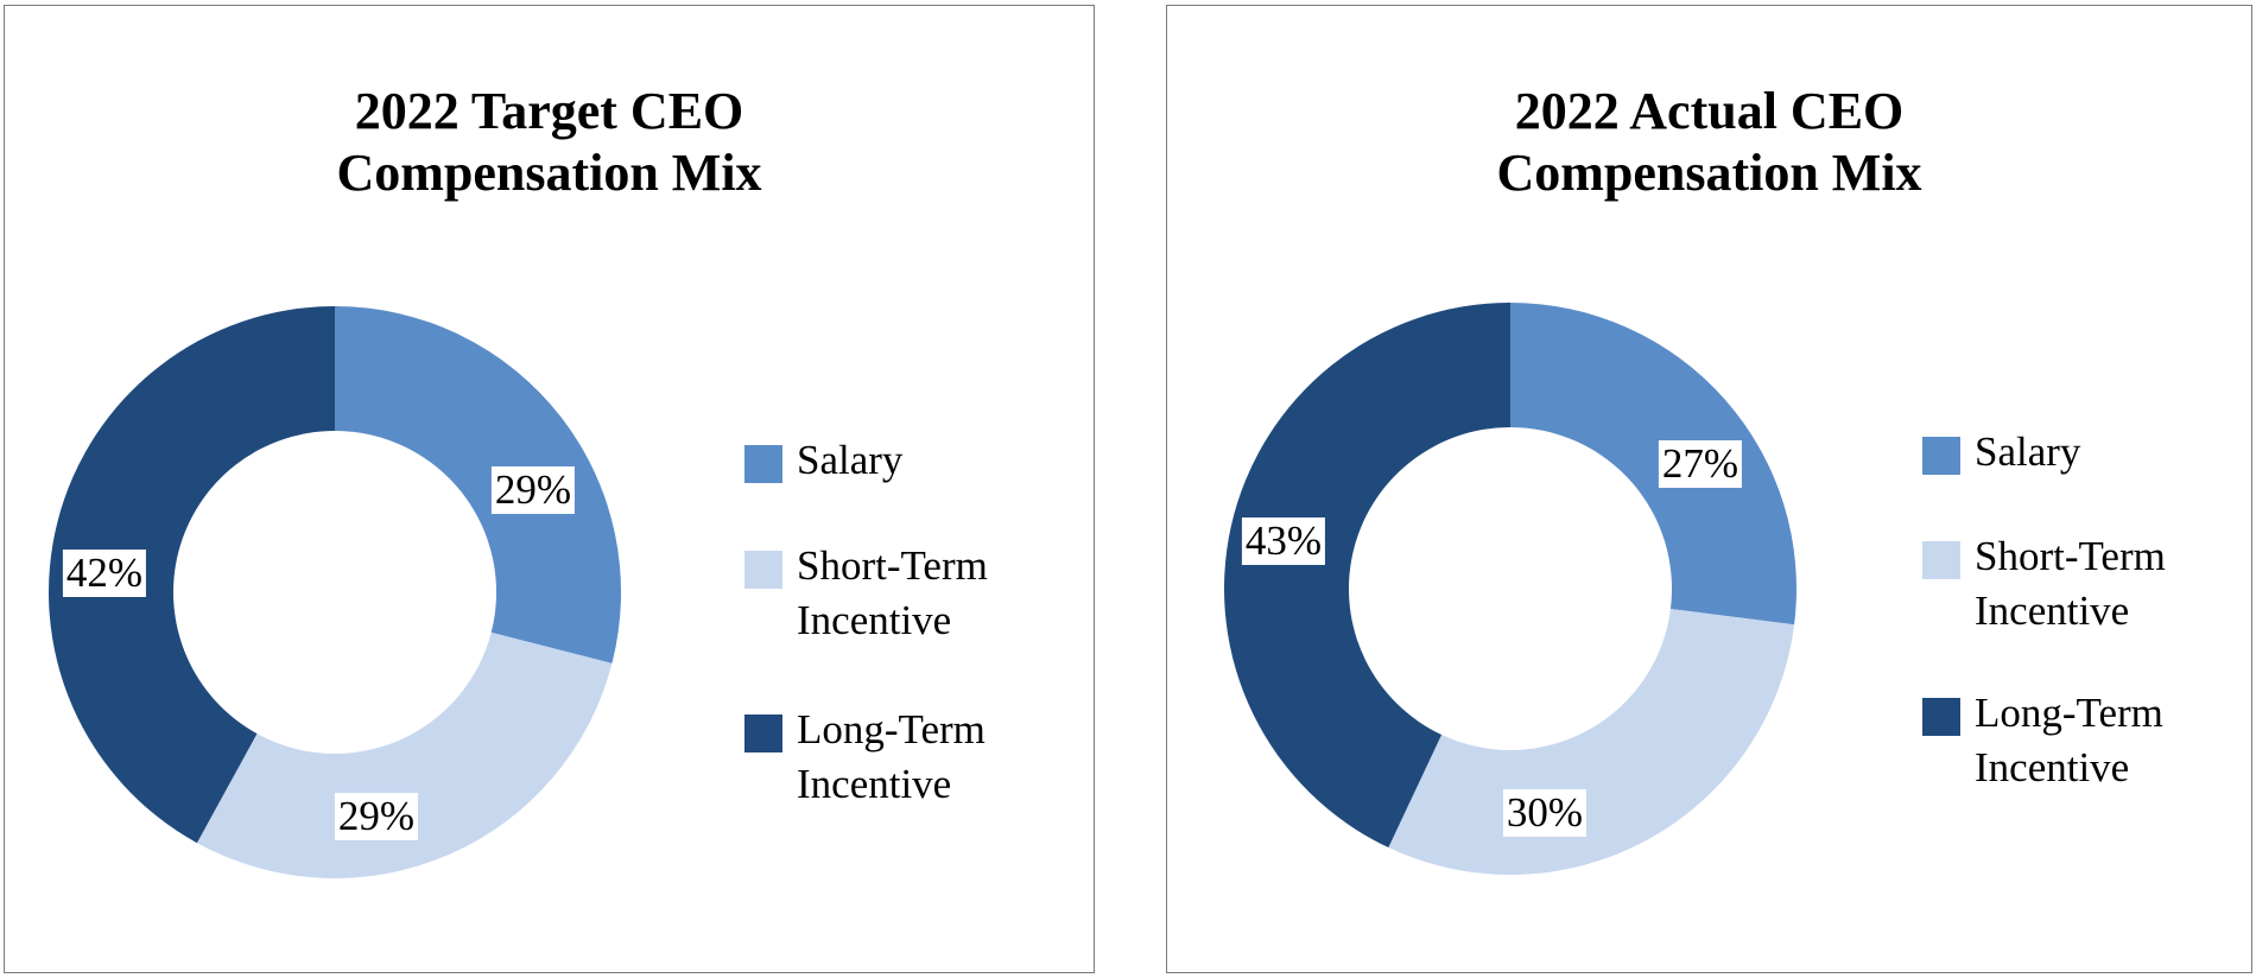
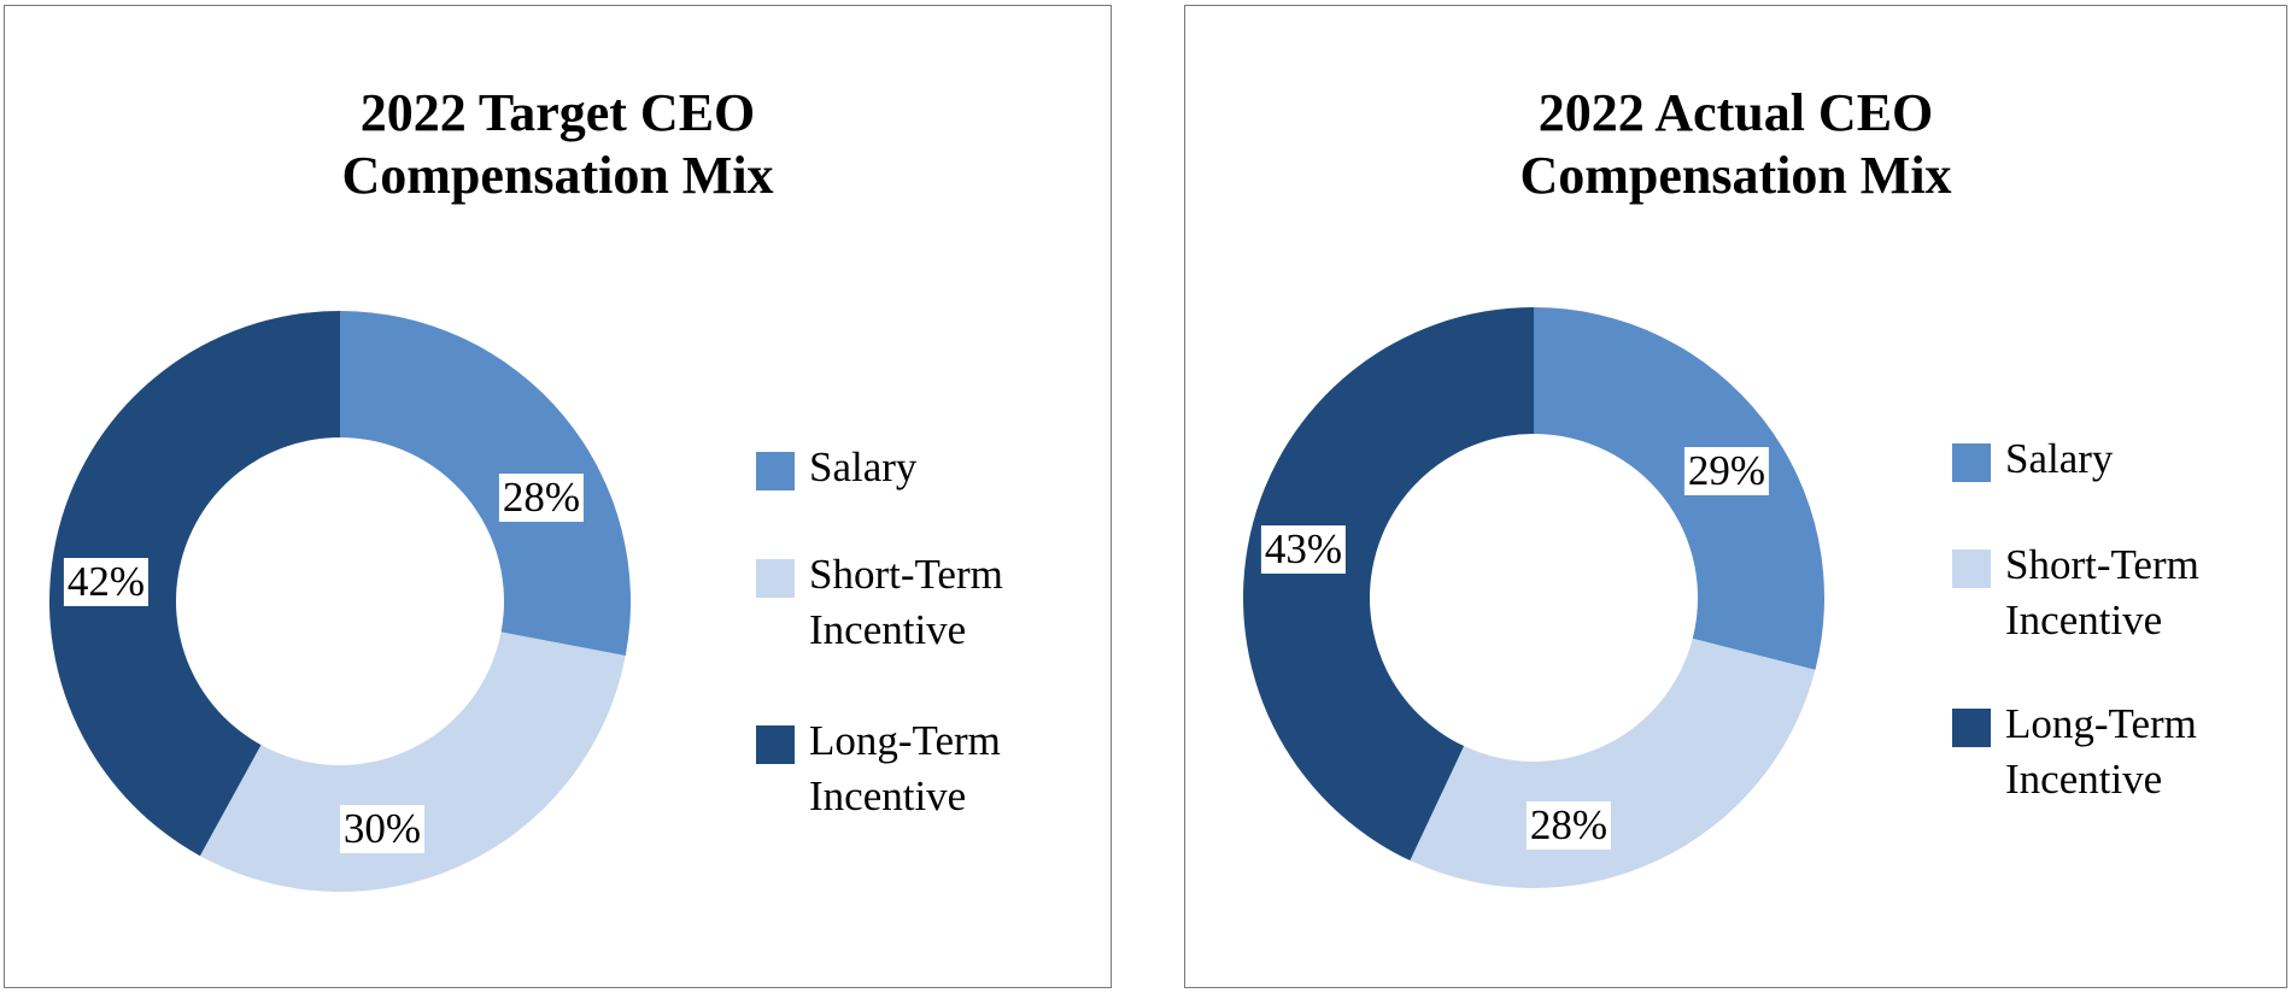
2022 Target CEO Compensation Mix/Salary: 29% -> 28%
2022 Target CEO Compensation Mix/Short-Term Incentive: 29% -> 30%
2022 Actual CEO Compensation Mix/Salary: 27% -> 29%
2022 Actual CEO Compensation Mix/Short-Term Incentive: 30% -> 28%
